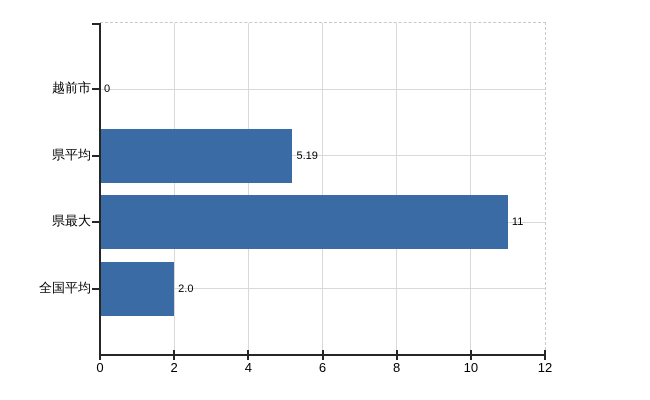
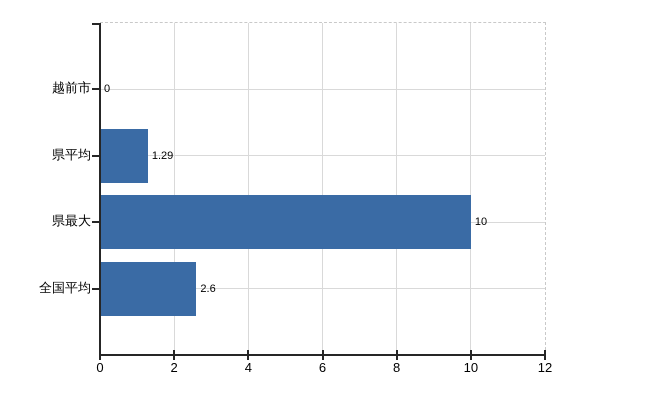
県平均: 5.19 -> 1.29
県最大: 11 -> 10
全国平均: 2.0 -> 2.6
